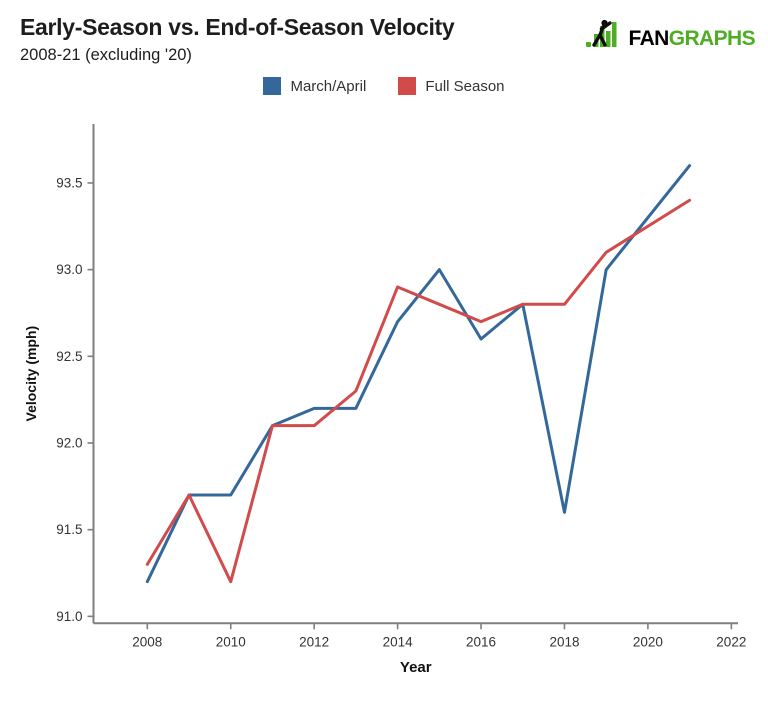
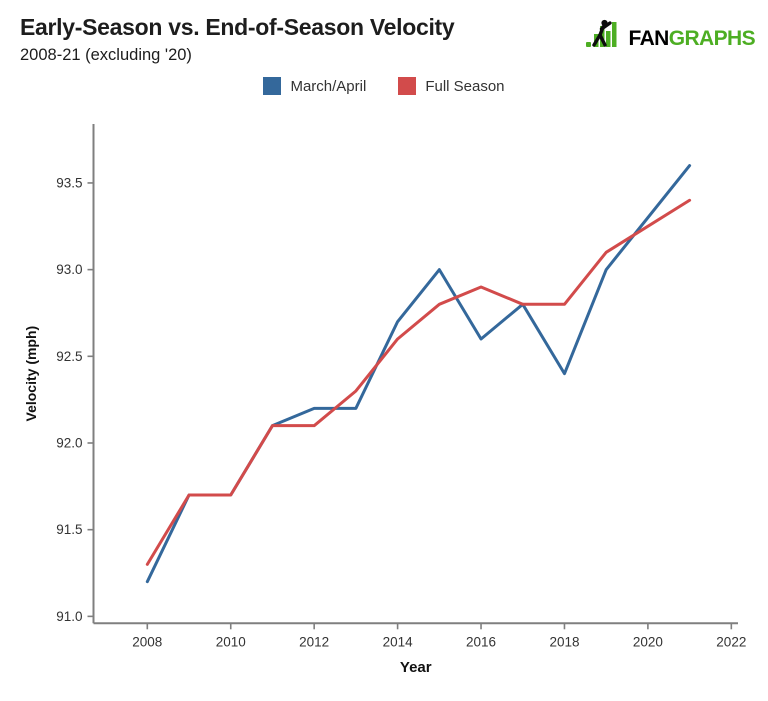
Full Season/2010: 91.2 -> 91.7
Full Season/2014: 92.9 -> 92.6
Full Season/2016: 92.7 -> 92.9
March/April/2018: 91.6 -> 92.4
